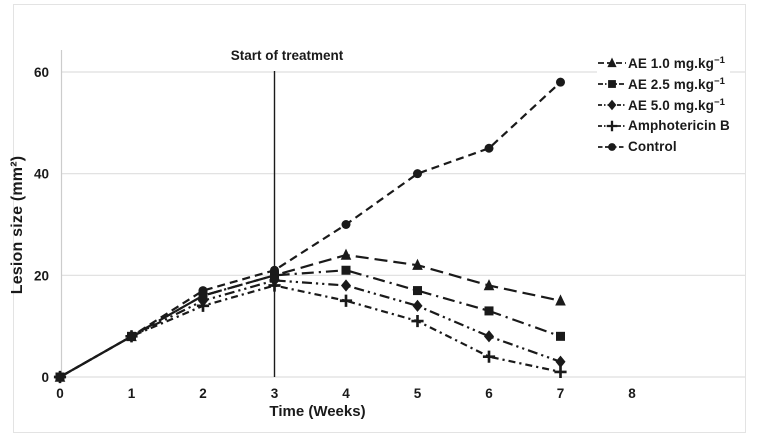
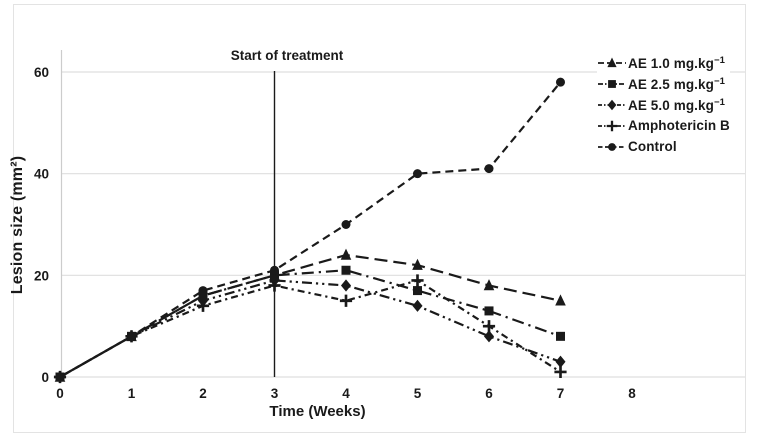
Amphotericin B/5: 11 -> 19
Amphotericin B/6: 4 -> 10
Control/6: 45 -> 41
